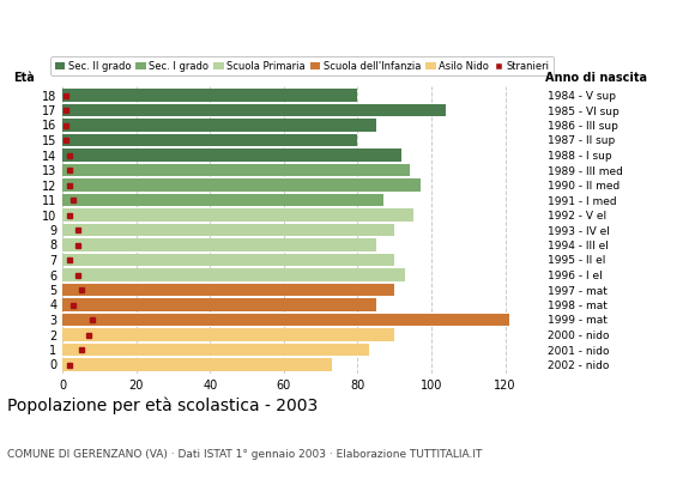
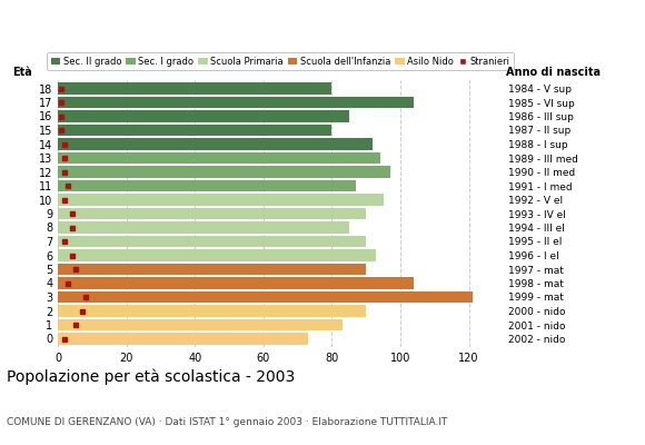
4: 85 -> 104
